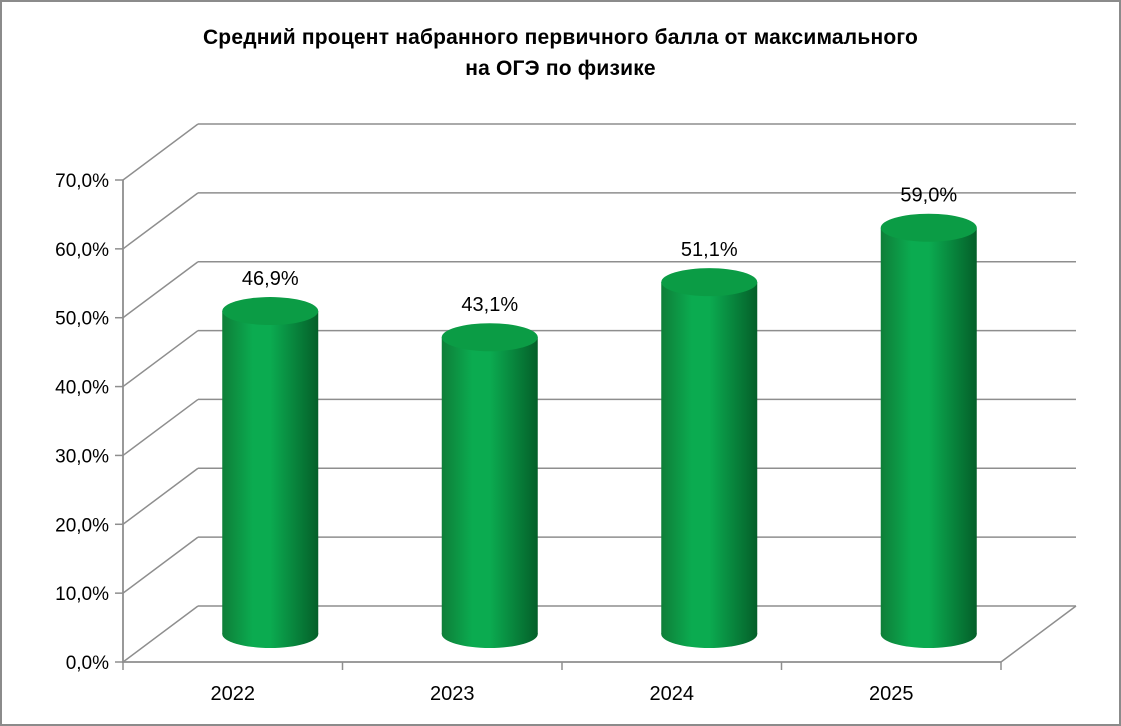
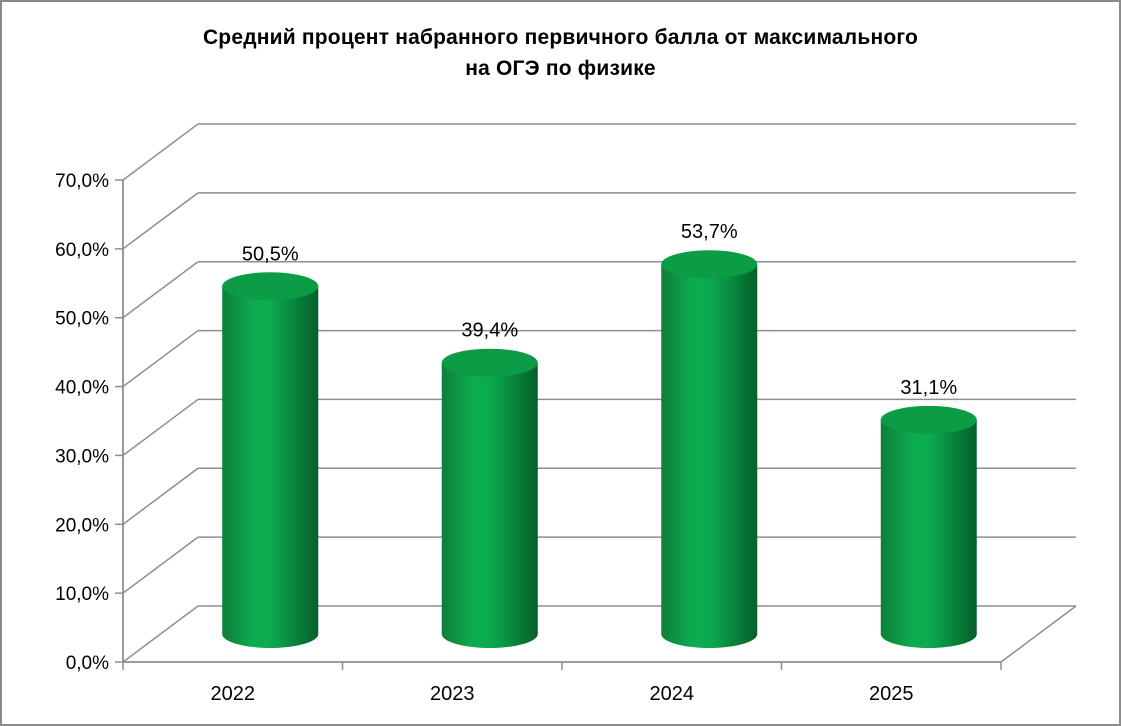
2022: 46,9% -> 50,5%
2023: 43,1% -> 39,4%
2024: 51,1% -> 53,7%
2025: 59,0% -> 31,1%
